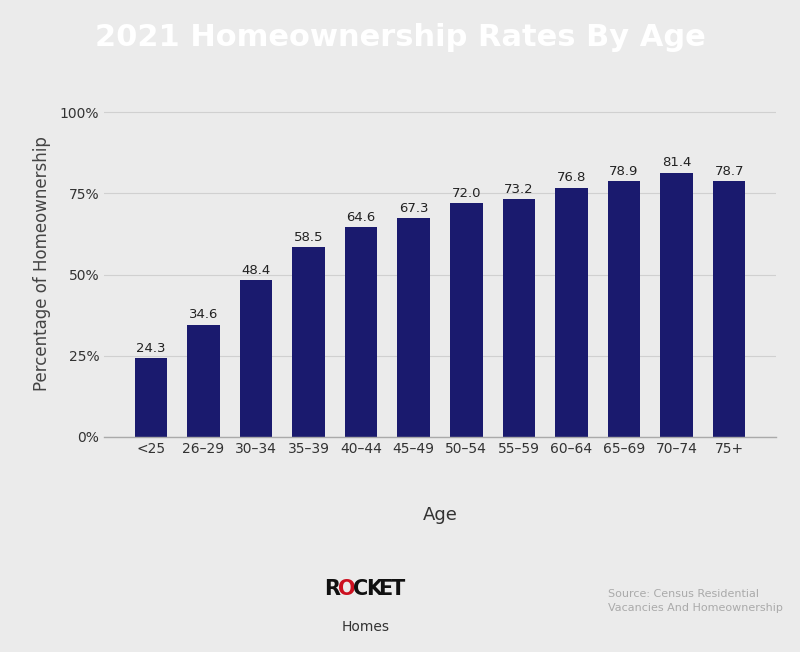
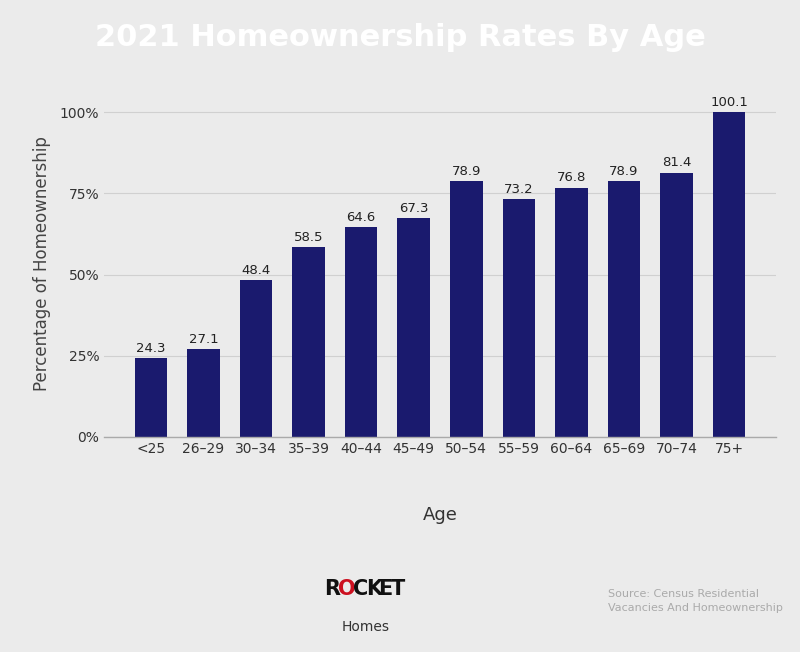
26–29: 34.6 -> 27.1
50–54: 72.0 -> 78.9
75+: 78.7 -> 100.1
